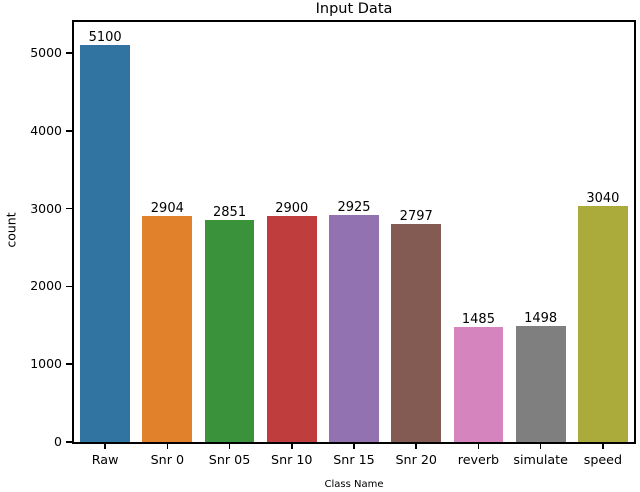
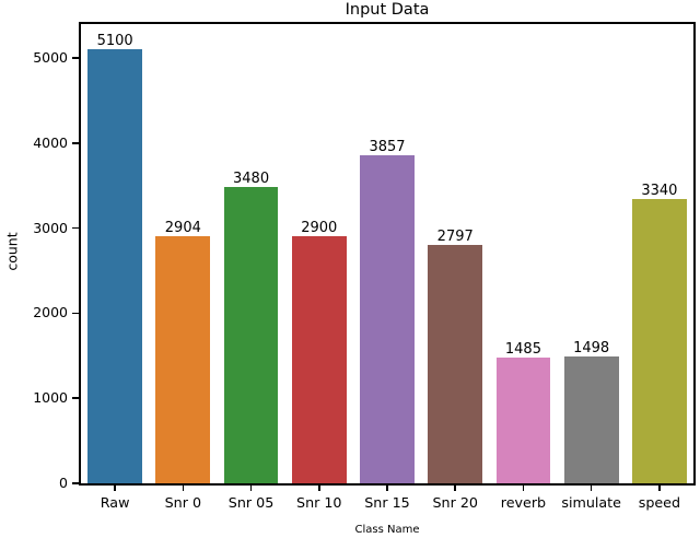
Snr 05: 2851 -> 3480
Snr 15: 2925 -> 3857
speed: 3040 -> 3340
